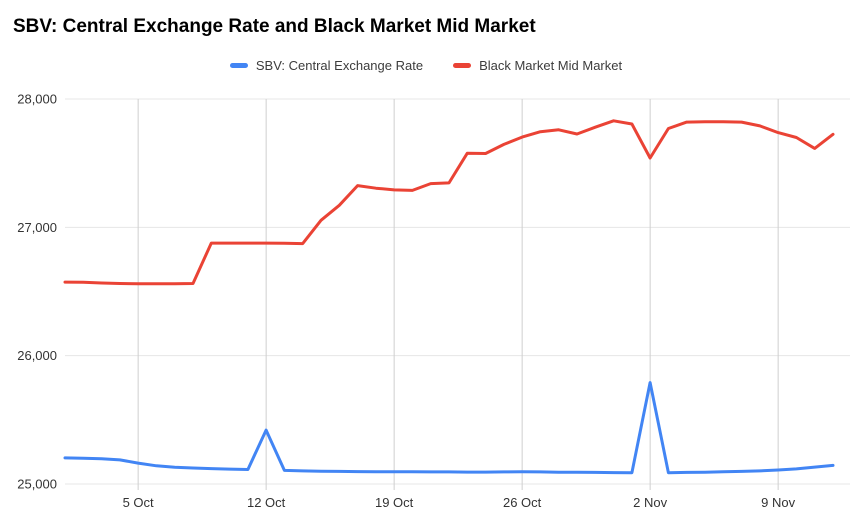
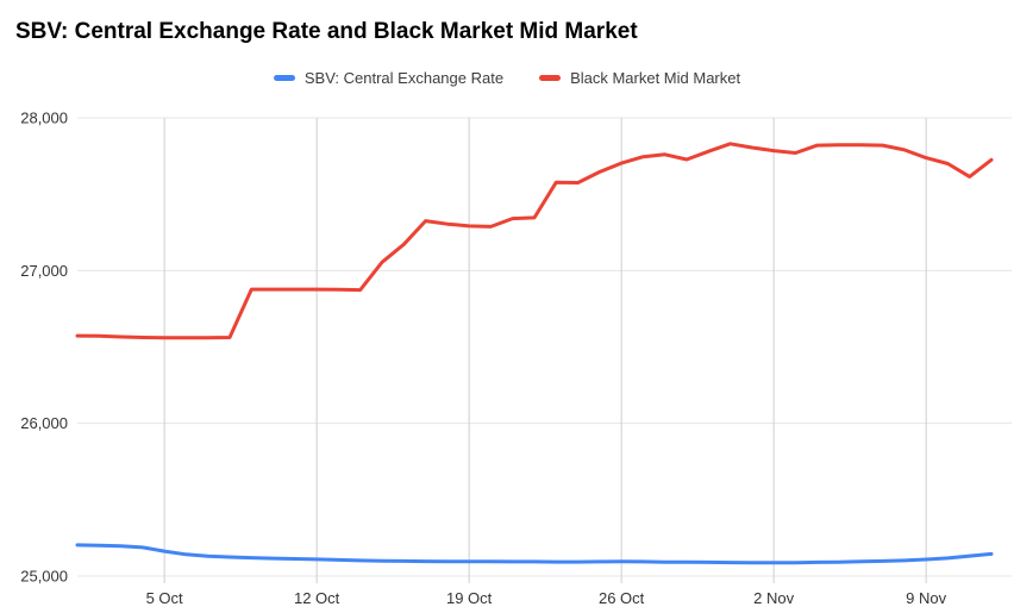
SBV: Central Exchange Rate/12 Oct: 25420 -> 25110
SBV: Central Exchange Rate/2 Nov: 25790 -> 25090
Black Market Mid Market/2 Nov: 27540 -> 27780
